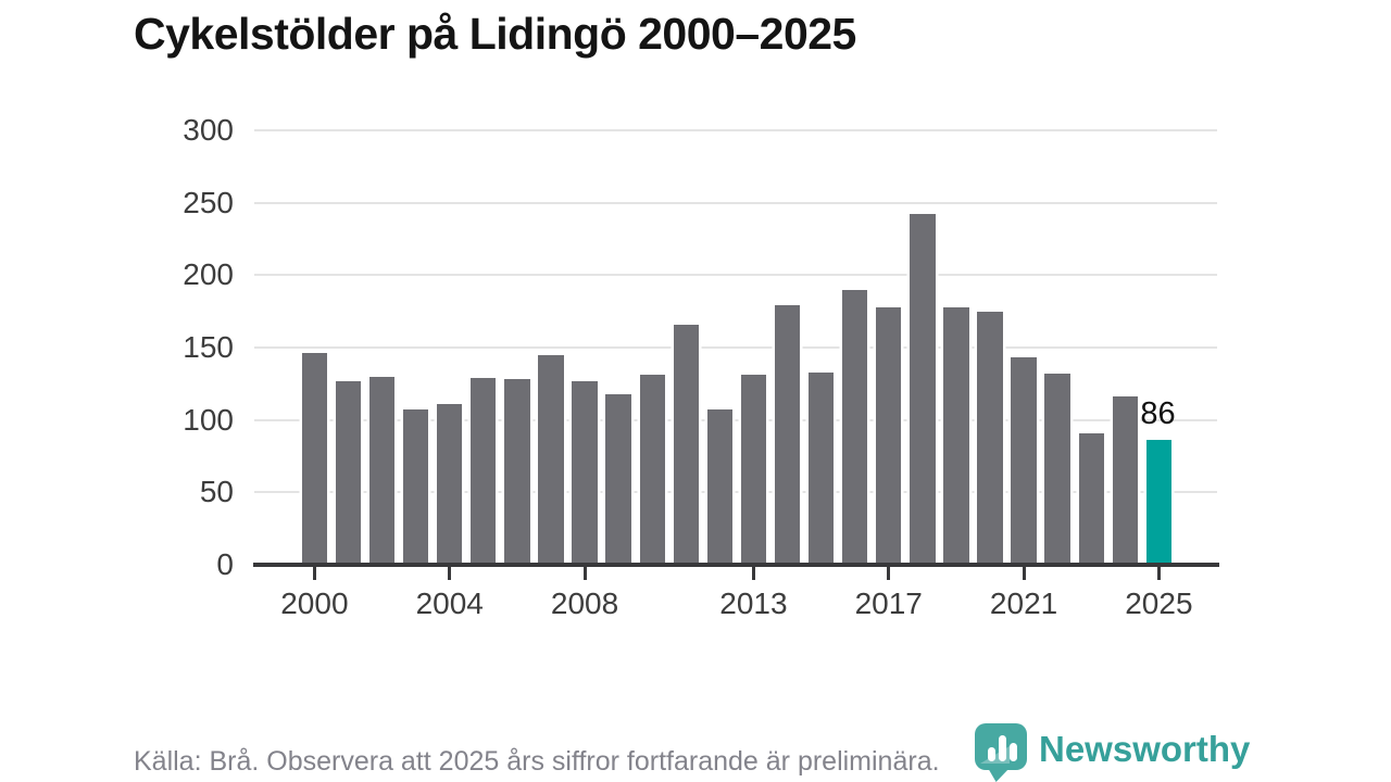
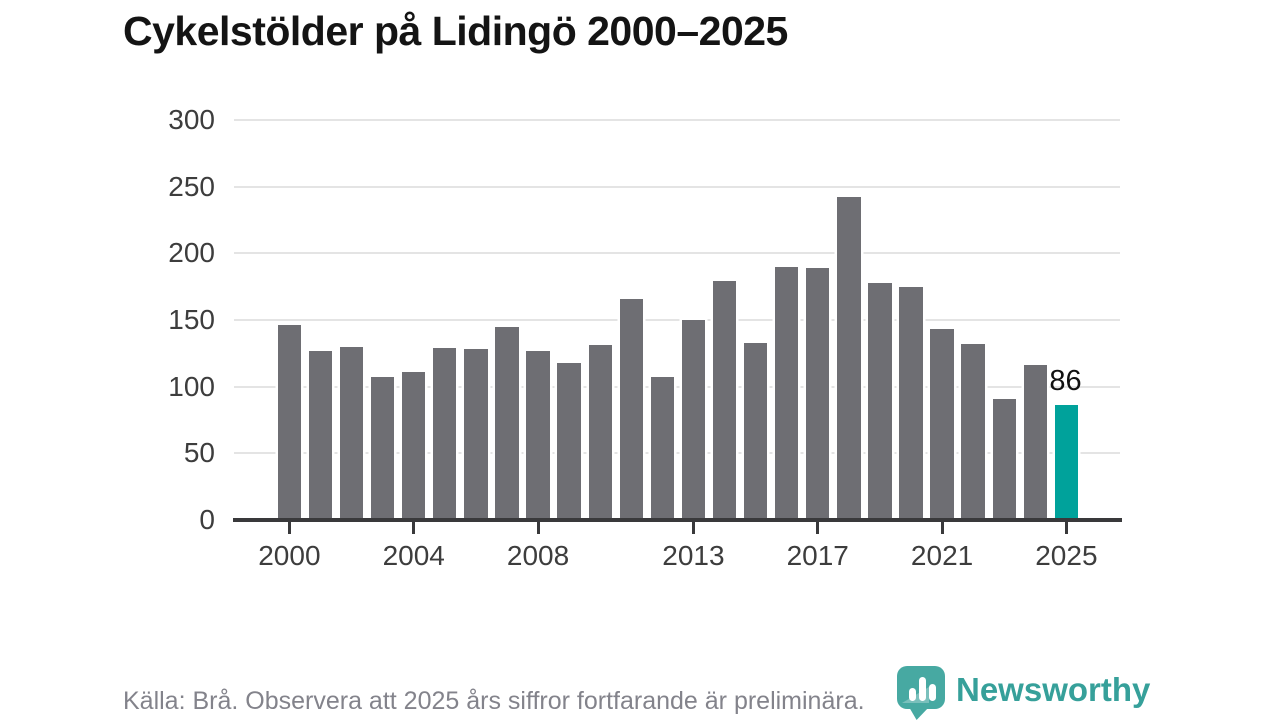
2013: 131 -> 150
2017: 178 -> 189
